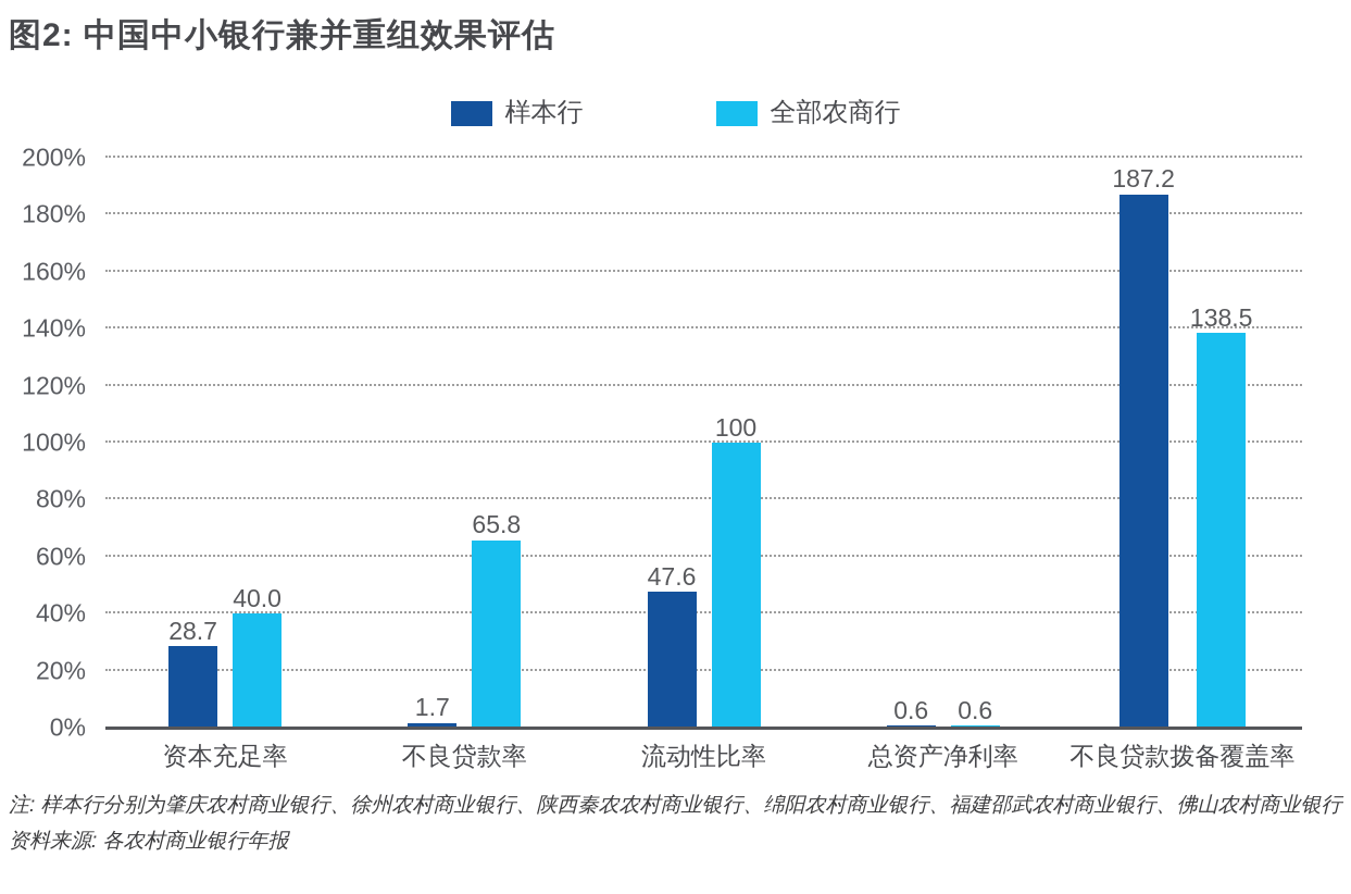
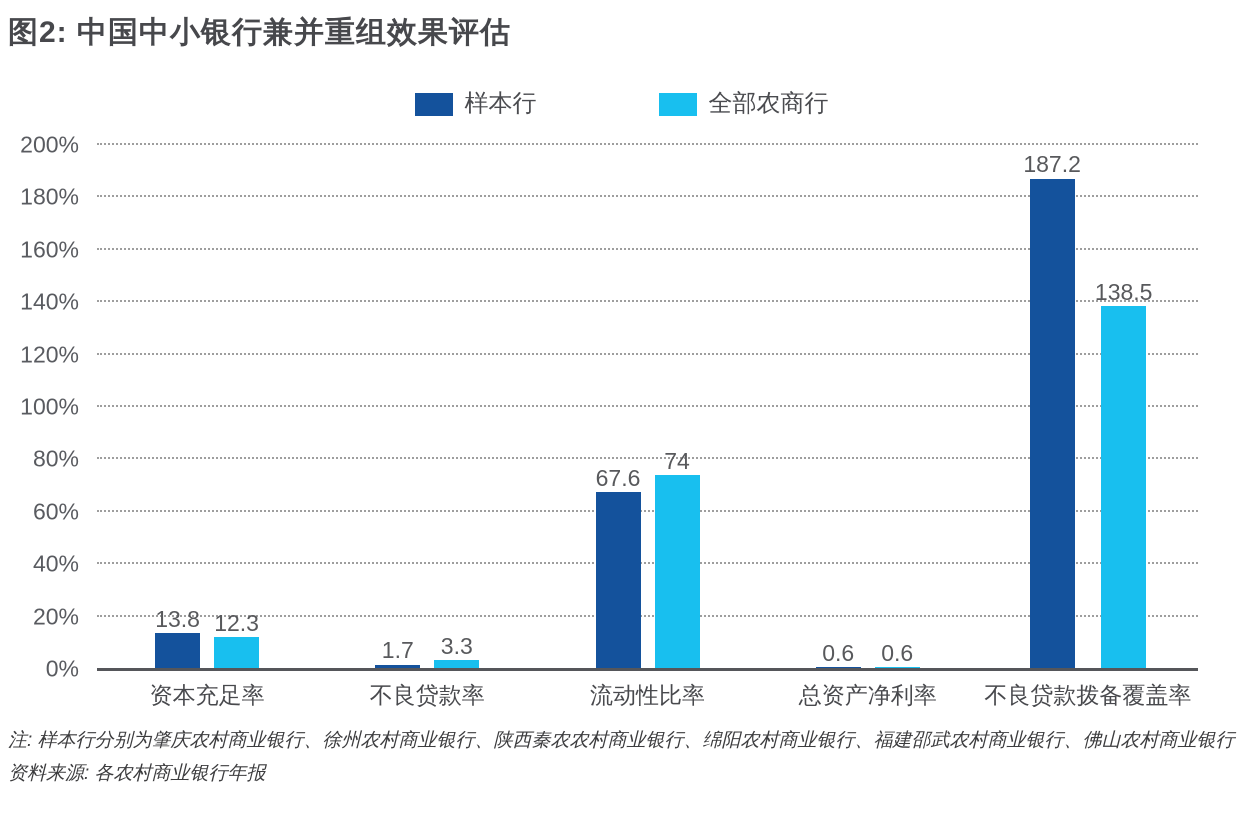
样本行/资本充足率: 28.7 -> 13.8
全部农商行/资本充足率: 40.0 -> 12.3
全部农商行/不良贷款率: 65.8 -> 3.3
样本行/流动性比率: 47.6 -> 67.6
全部农商行/流动性比率: 100 -> 74
